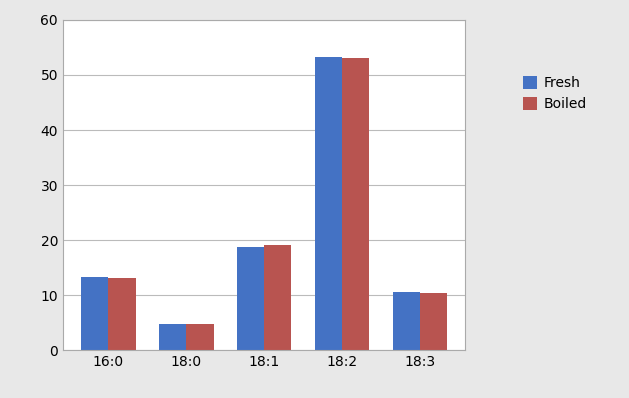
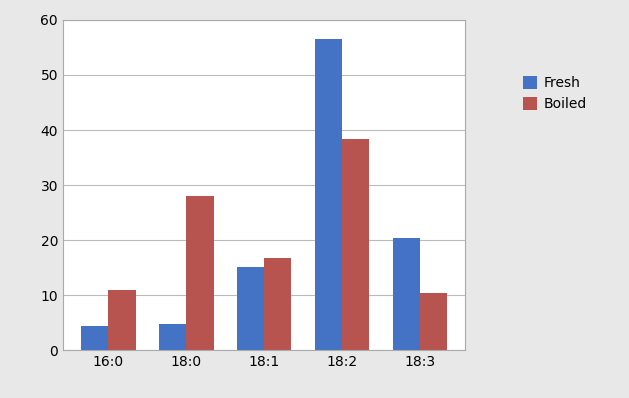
Fresh/16:0: 13.3 -> 4.4
Boiled/16:0: 13.1 -> 11.0
Boiled/18:0: 4.7 -> 28.0
Fresh/18:1: 18.7 -> 15.2
Boiled/18:1: 19.1 -> 16.8
Fresh/18:2: 53.2 -> 56.6
Boiled/18:2: 53.0 -> 38.4
Fresh/18:3: 10.5 -> 20.4
